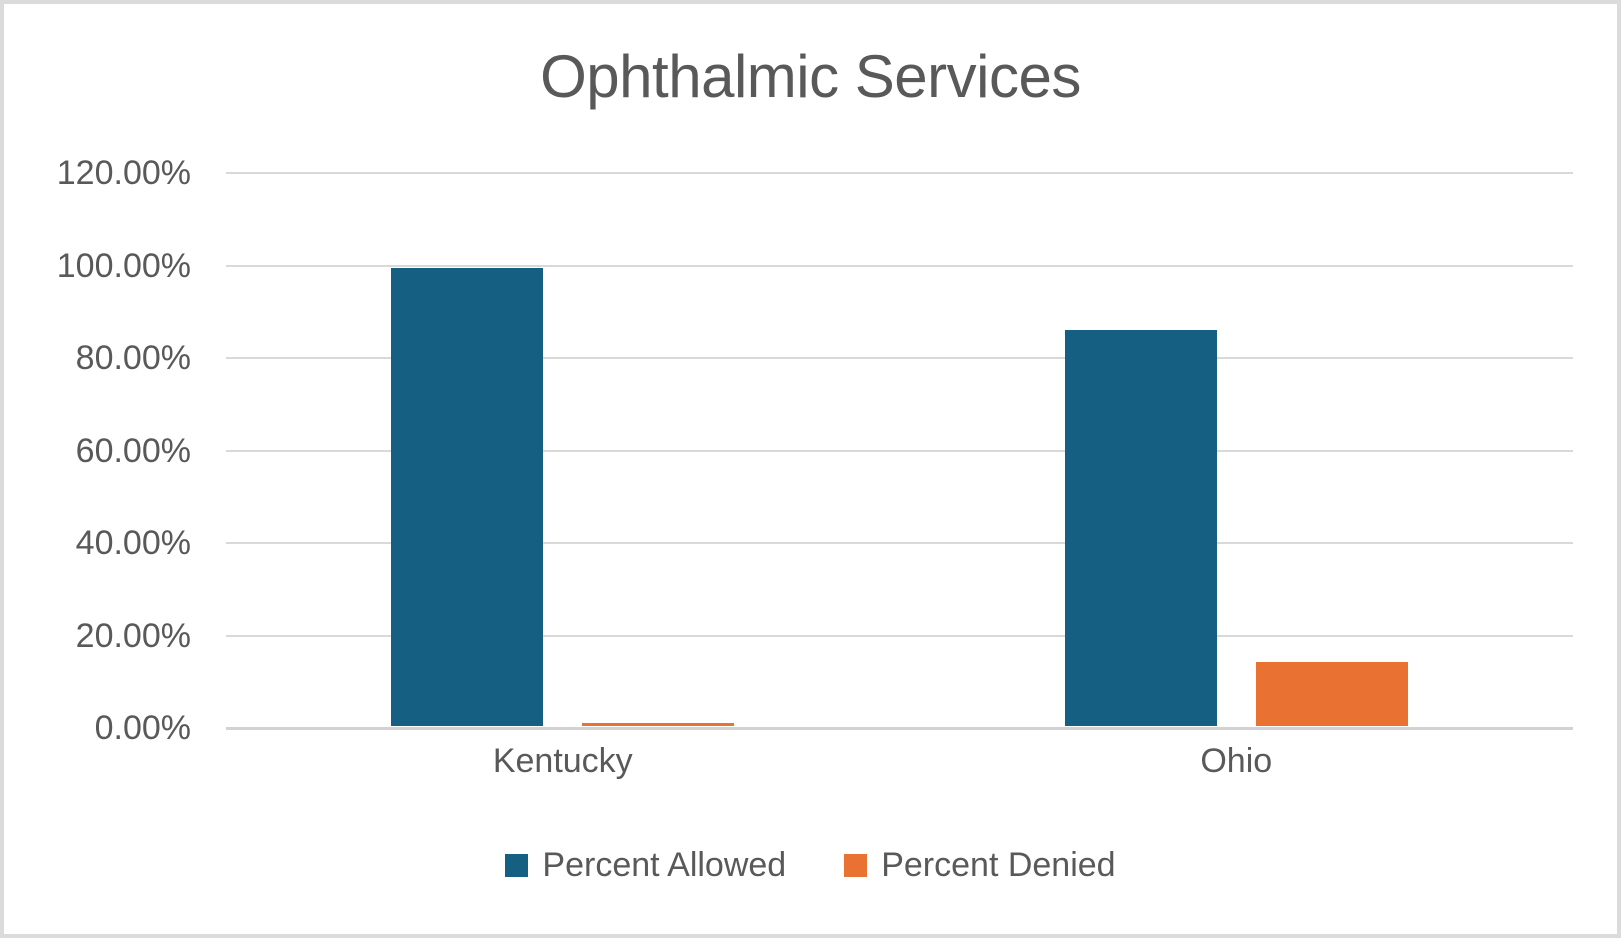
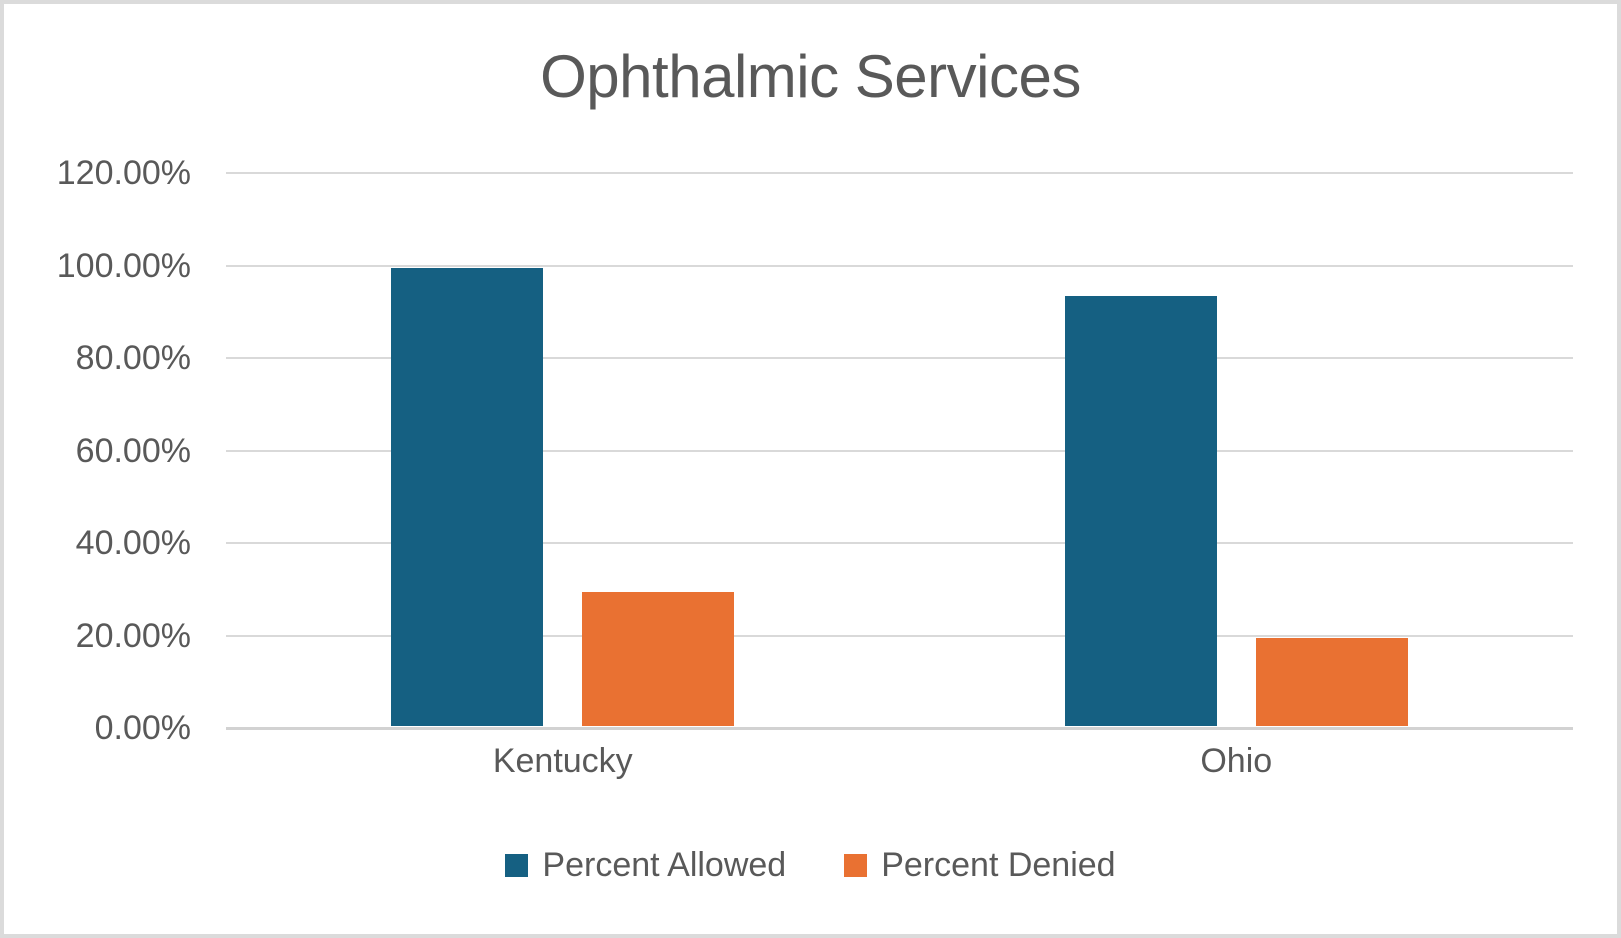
Percent Denied/Kentucky: 1% -> 29%
Percent Allowed/Ohio: 86% -> 93%
Percent Denied/Ohio: 14% -> 19%
